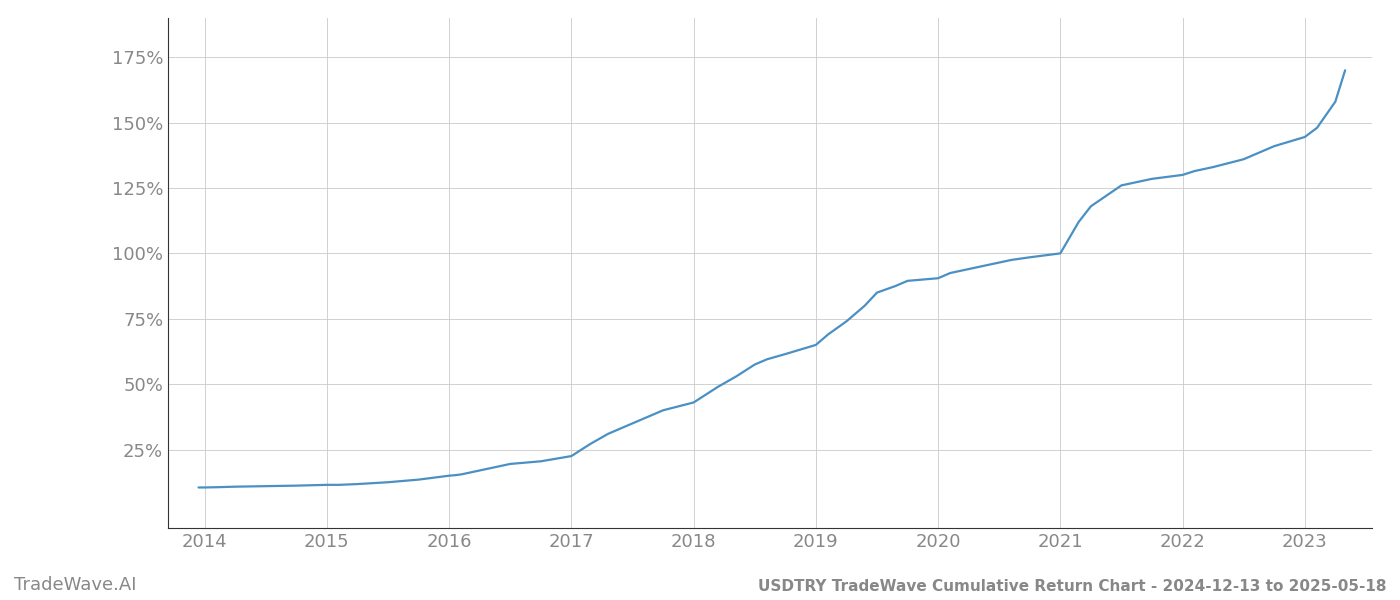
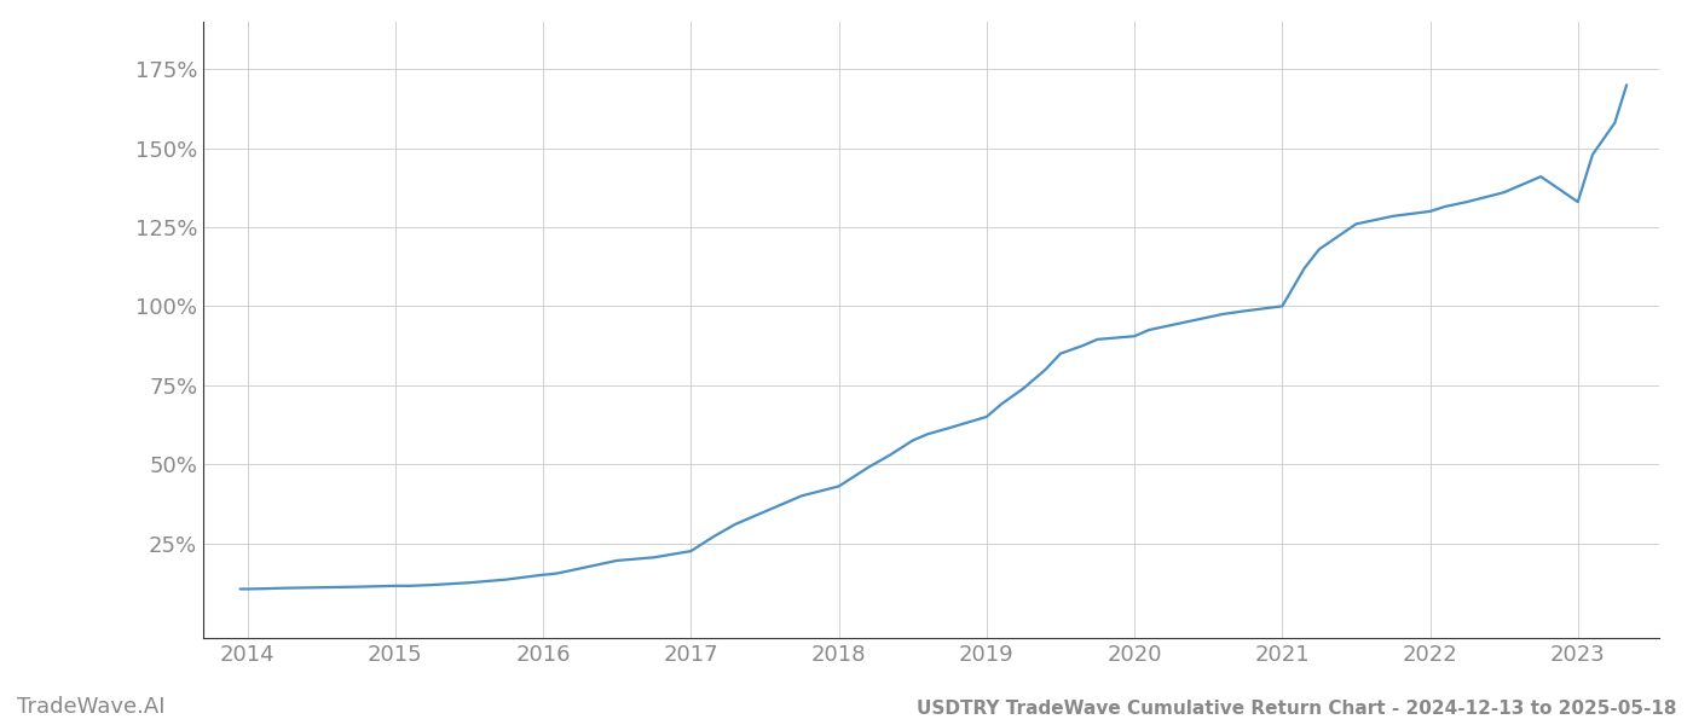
2023: 144.5% -> 133.0%
